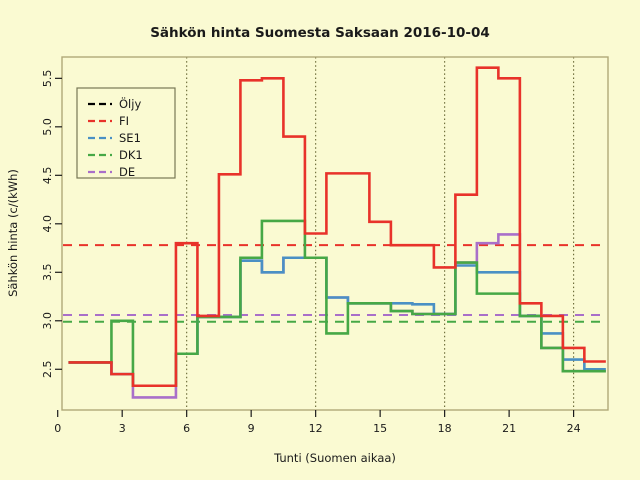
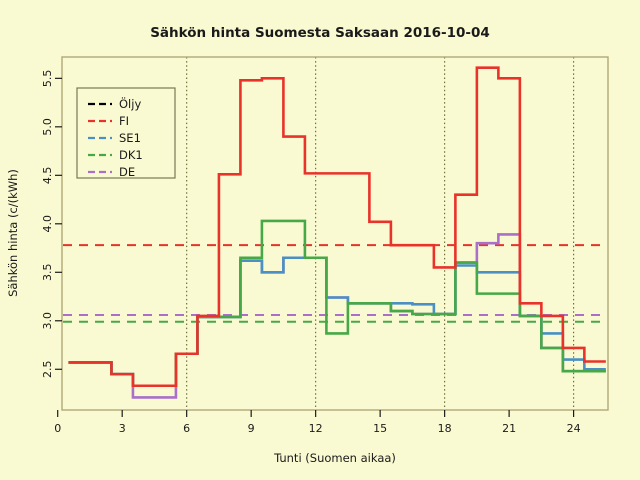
DK1/3: 3.0 -> 2.5
FI/6: 3.8 -> 2.7
FI/12: 3.9 -> 4.5
